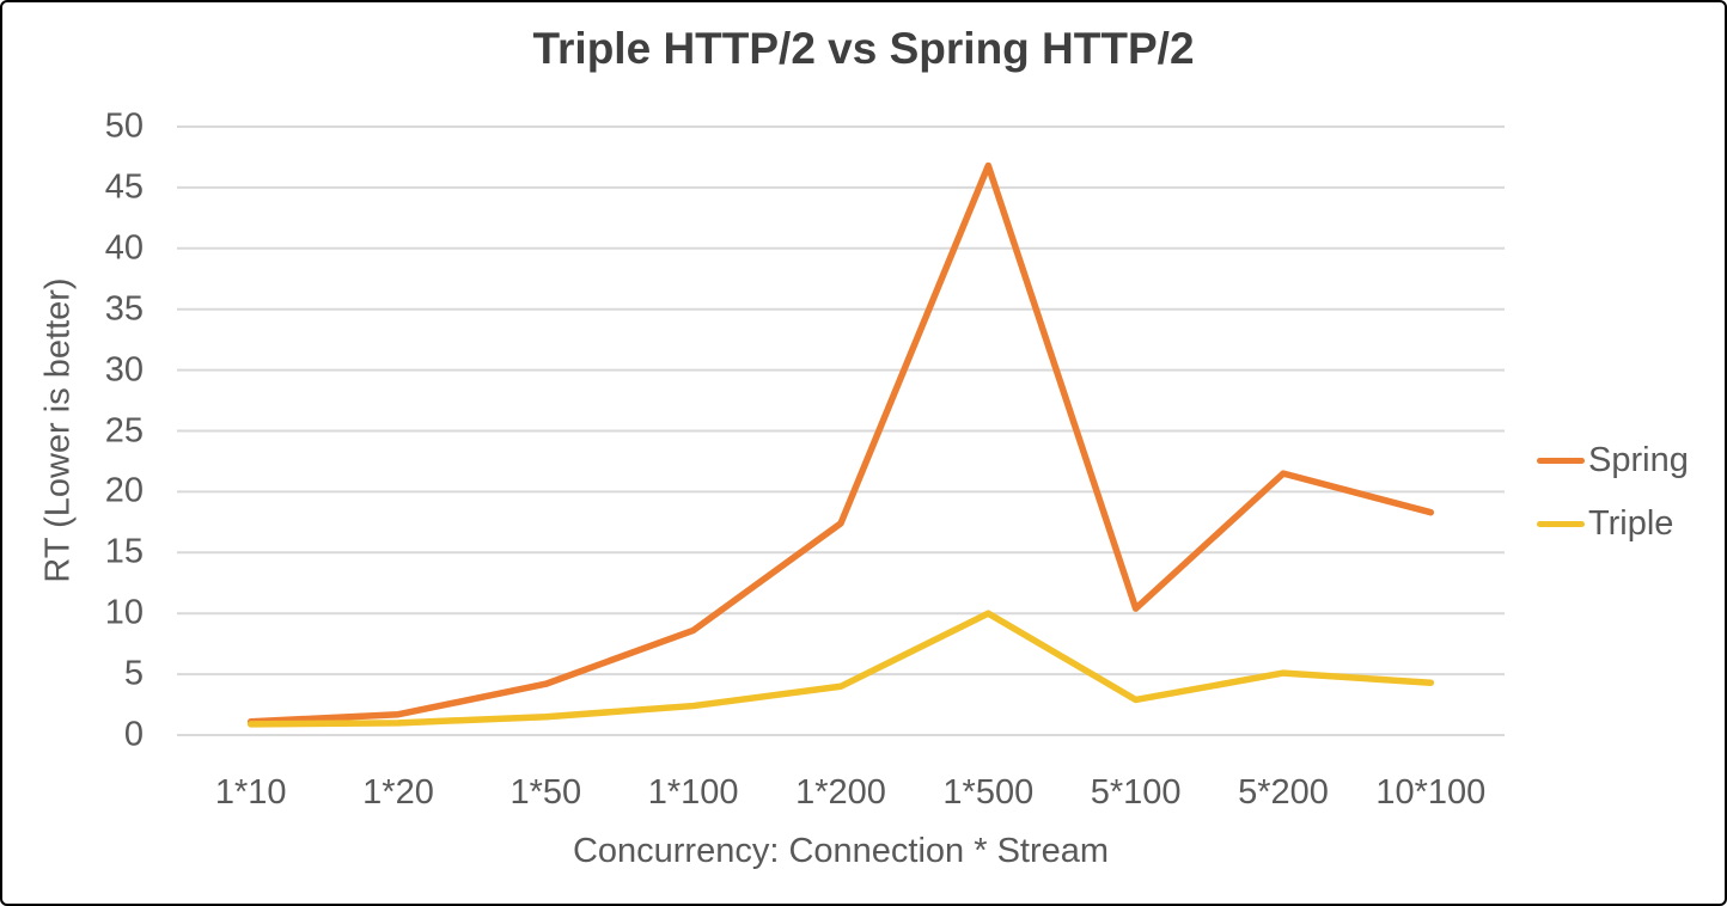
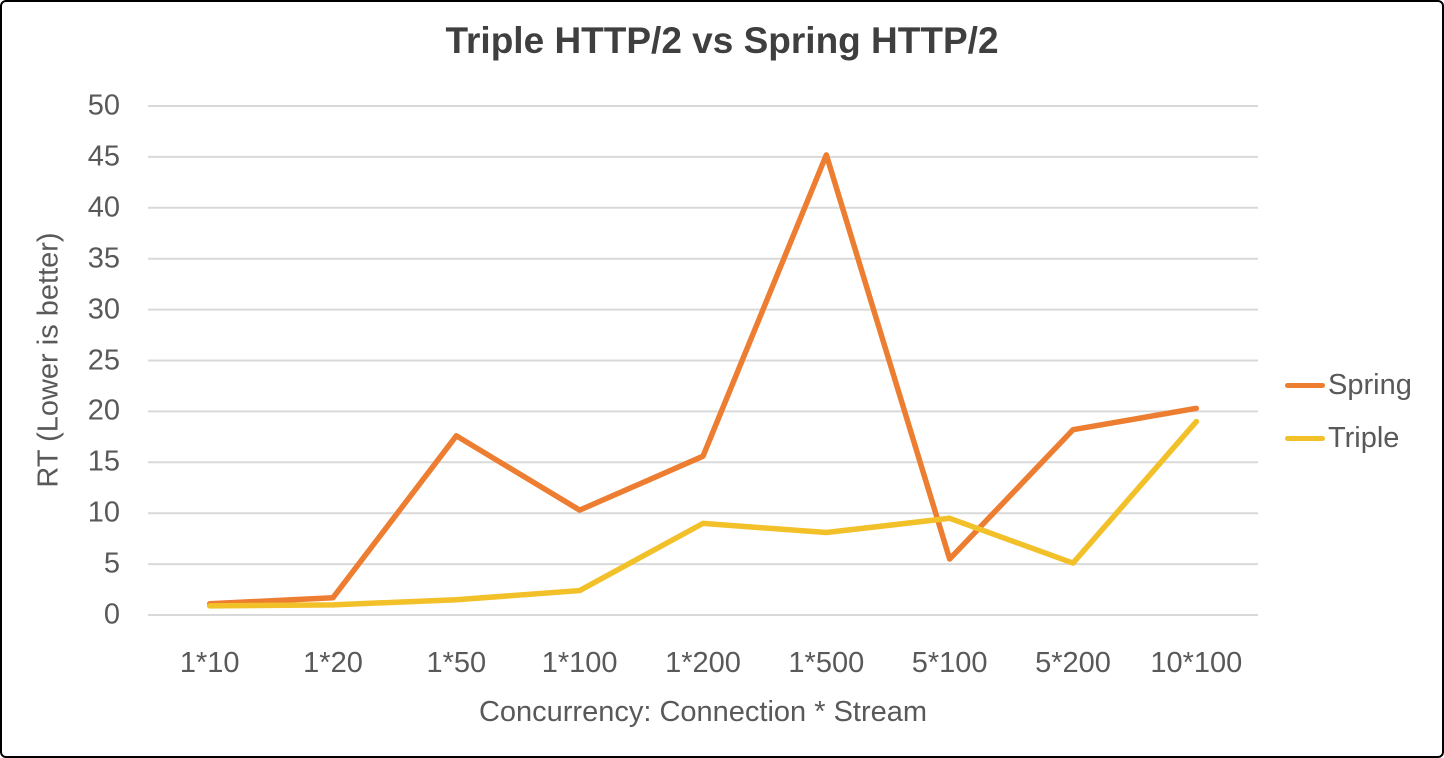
Spring/1*50: 4.2 -> 17.6
Spring/1*100: 8.6 -> 10.3
Spring/1*200: 17.4 -> 15.6
Triple/1*200: 4.0 -> 9.0
Spring/1*500: 46.8 -> 45.2
Triple/1*500: 10.0 -> 8.1
Spring/5*100: 10.4 -> 5.5
Triple/5*100: 2.9 -> 9.5
Spring/5*200: 21.5 -> 18.2
Spring/10*100: 18.3 -> 20.3
Triple/10*100: 4.3 -> 19.0
